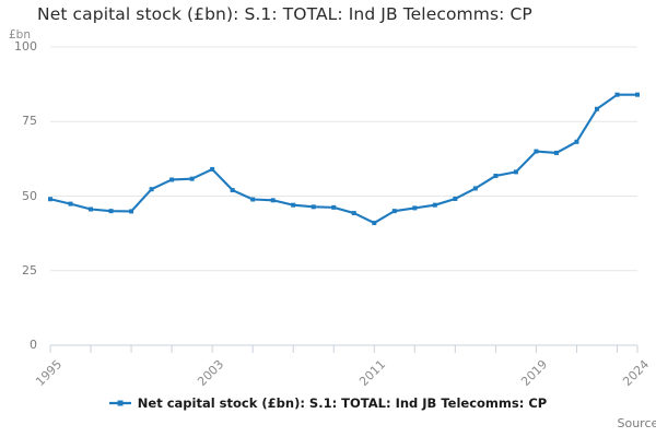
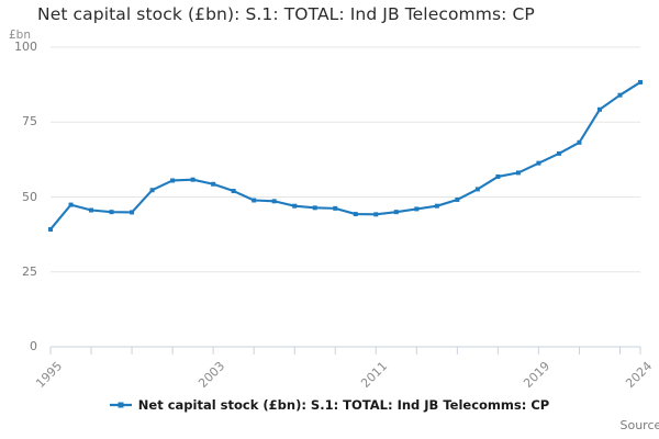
1995: 49 -> 39
2003: 59 -> 54
2011: 41 -> 44
2019: 65 -> 61
2024: 84 -> 88
